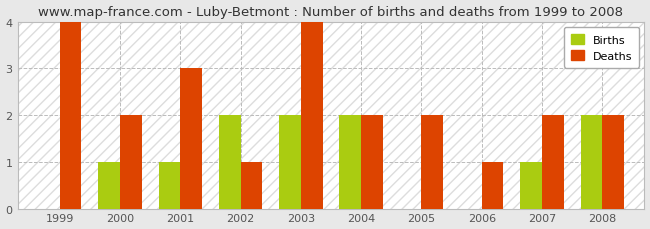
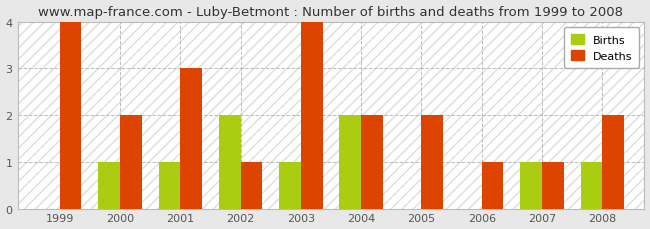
Births/2003: 2 -> 1
Deaths/2007: 2 -> 1
Births/2008: 2 -> 1
